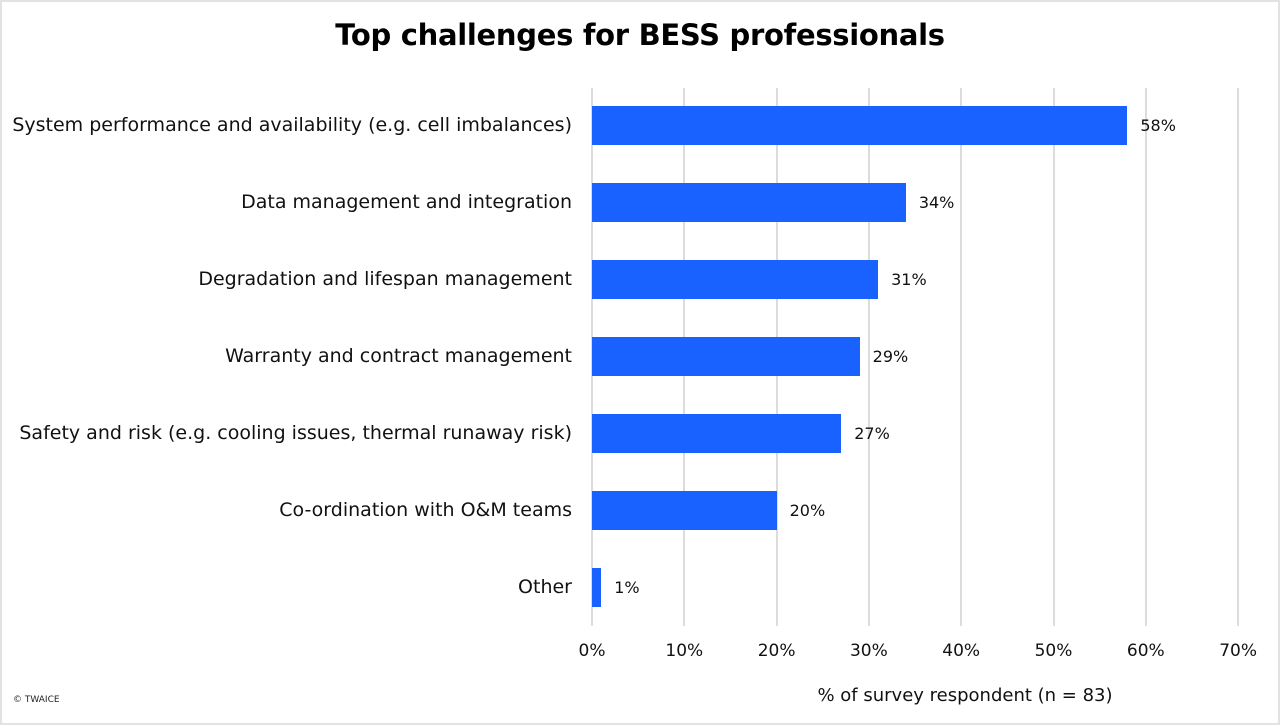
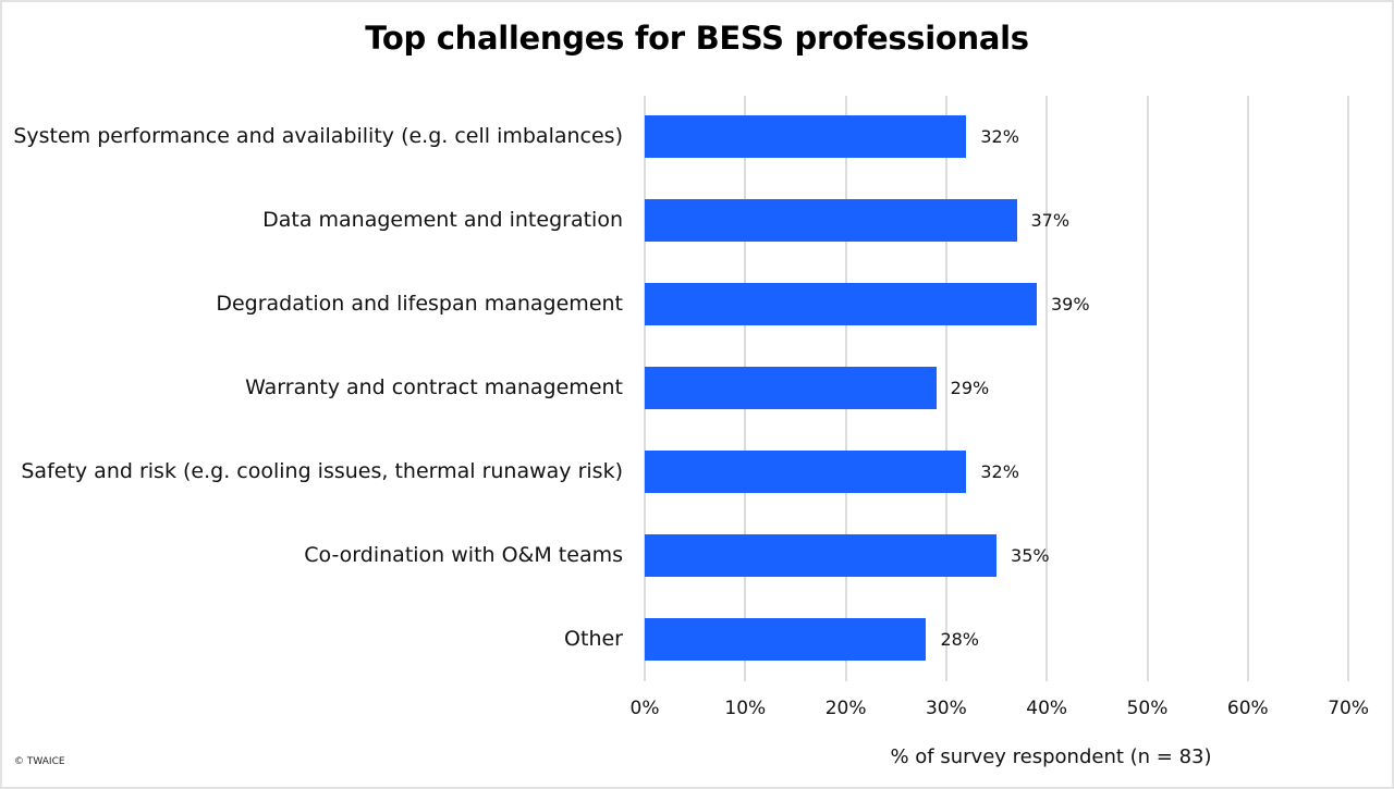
System performance and availability (e.g. cell imbalances): 58% -> 32%
Data management and integration: 34% -> 37%
Degradation and lifespan management: 31% -> 39%
Safety and risk (e.g. cooling issues, thermal runaway risk): 27% -> 32%
Co-ordination with O&M teams: 20% -> 35%
Other: 1% -> 28%
